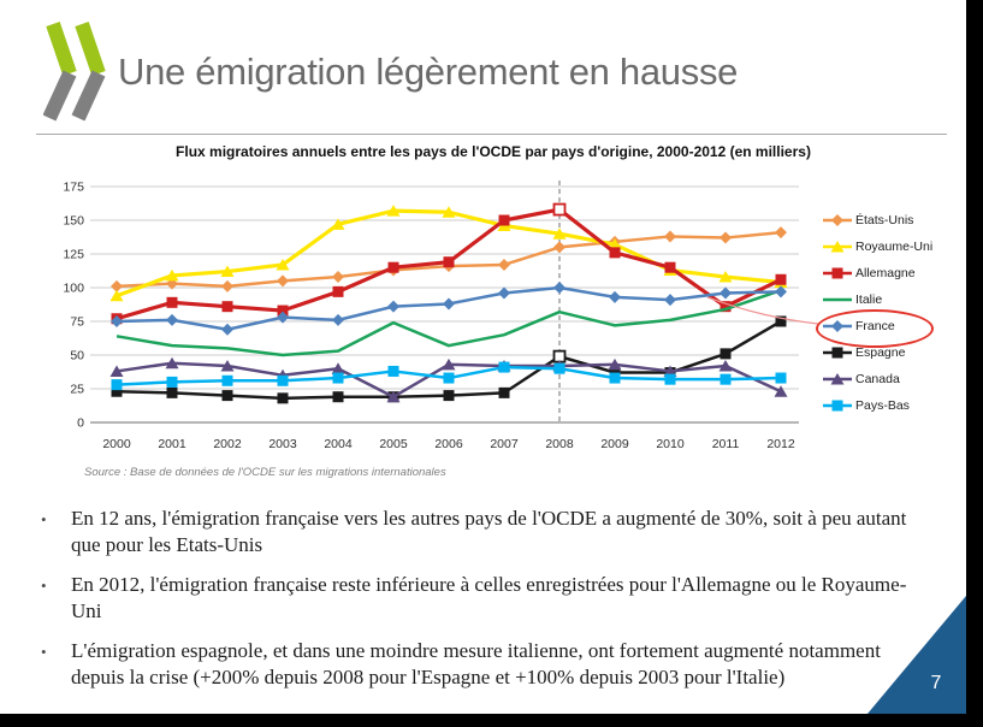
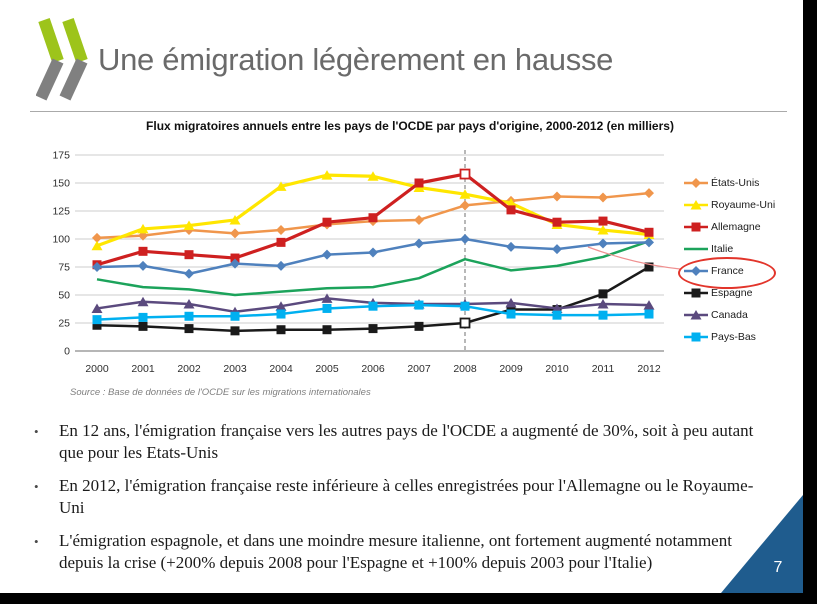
États-Unis/2002: 101 -> 108
Italie/2005: 74 -> 56
Canada/2005: 19 -> 47
Pays-Bas/2006: 33 -> 40
Espagne/2008: 49 -> 25
Allemagne/2011: 86 -> 116
Canada/2012: 23 -> 41
